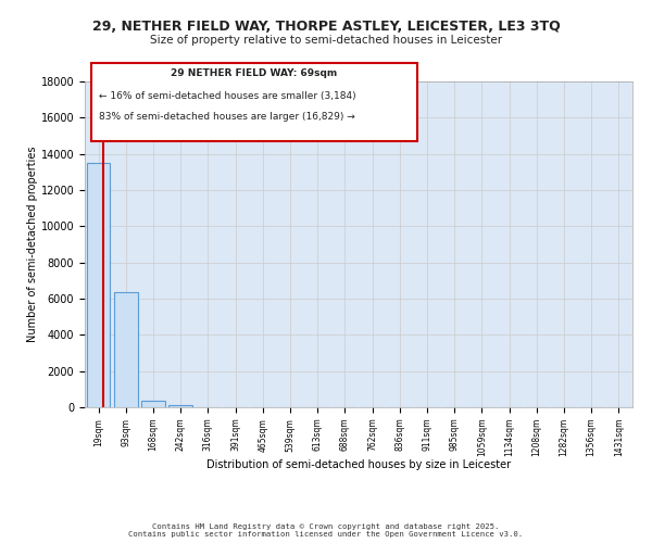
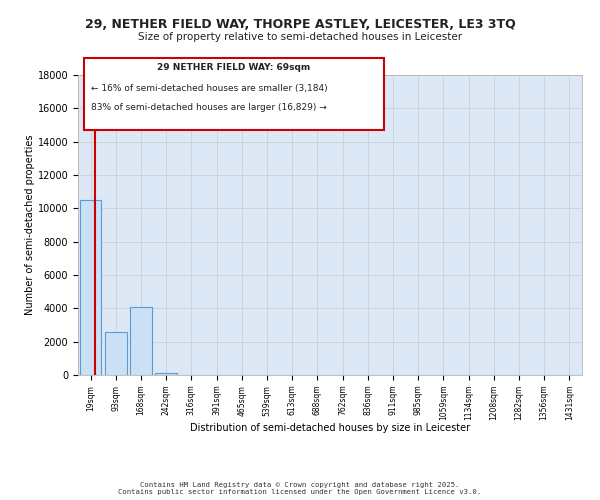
19sqm: 13500 -> 10500
93sqm: 6400 -> 2600
168sqm: 300 -> 4100
